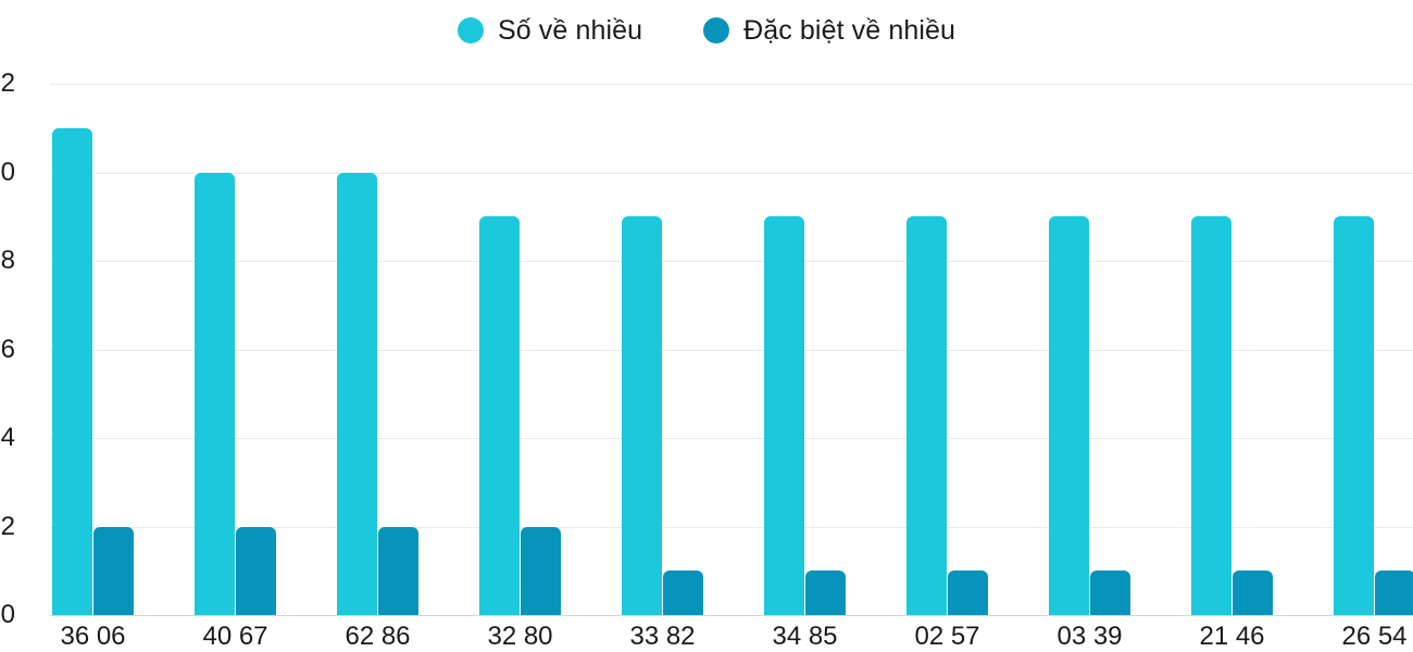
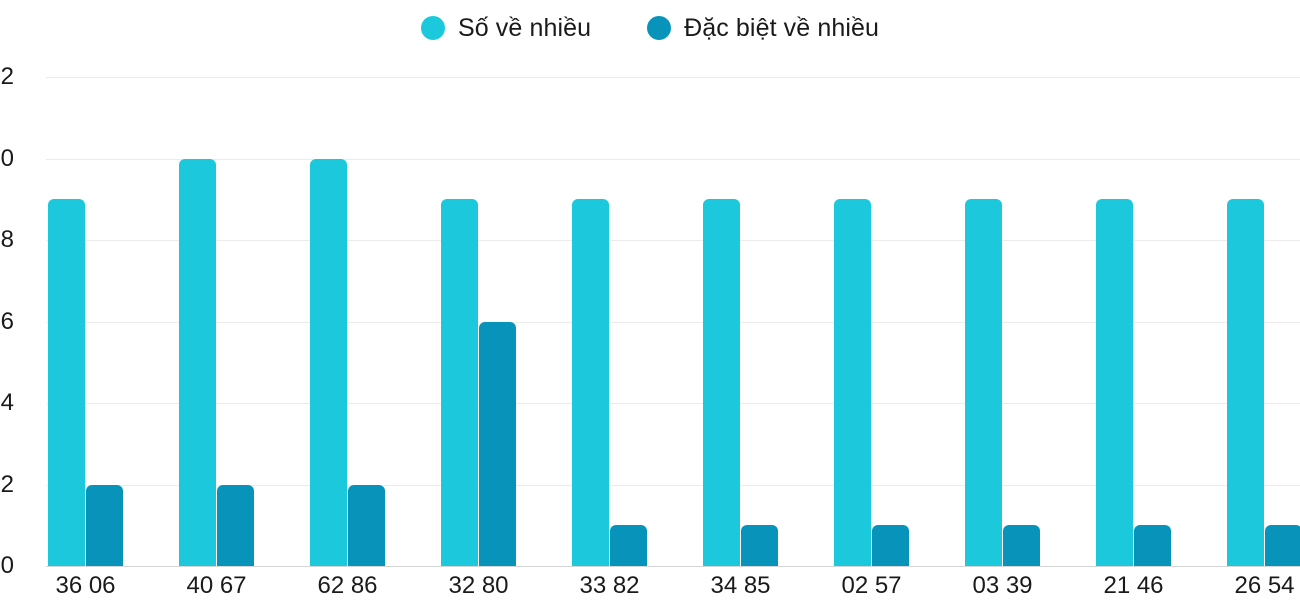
Số về nhiều/36 06: 11 -> 9
Đặc biệt về nhiều/32 80: 2 -> 6
